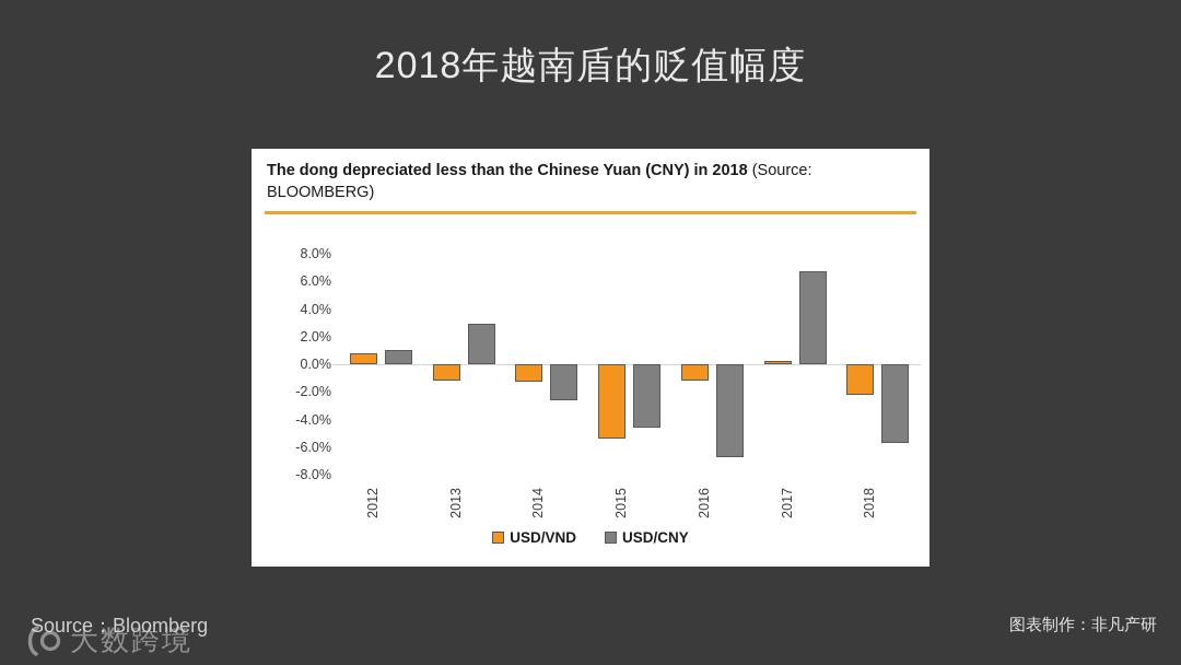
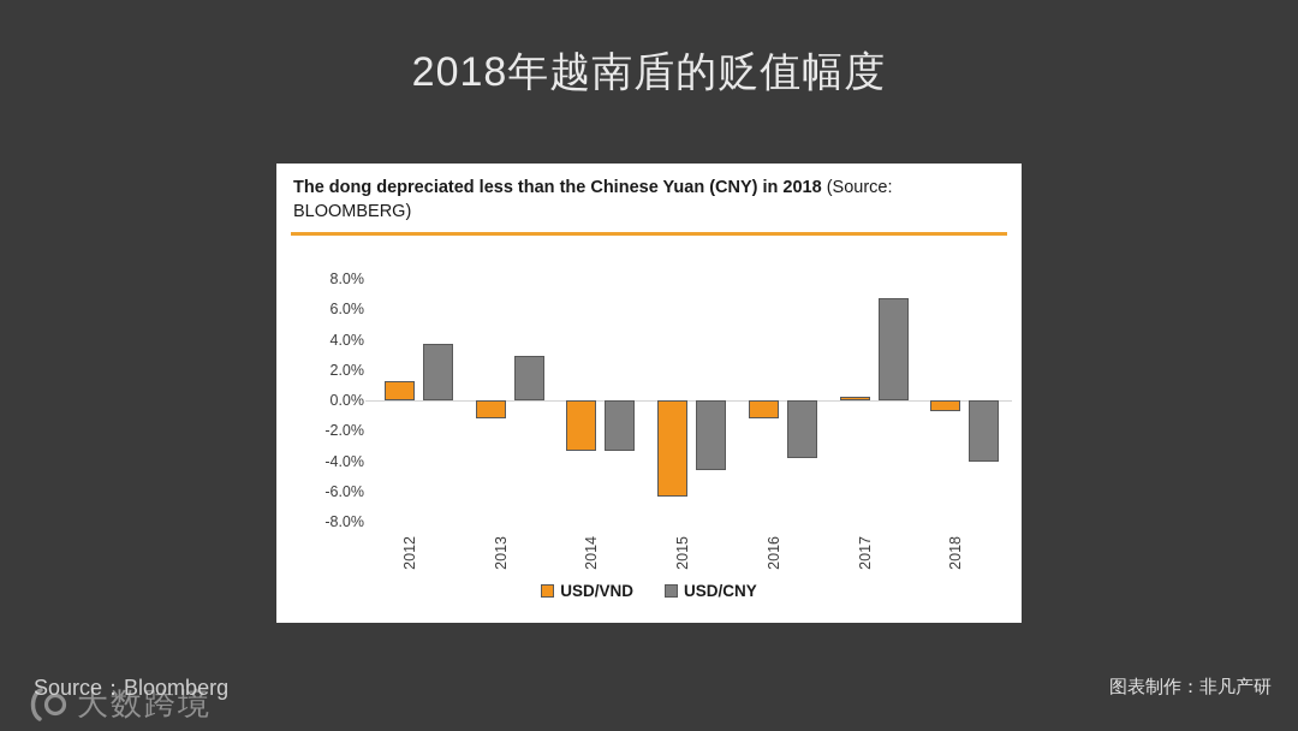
USD/VND/2012: 0.8% -> 1.3%
USD/CNY/2012: 1.0% -> 3.7%
USD/VND/2014: -1.3% -> -3.3%
USD/CNY/2014: -2.6% -> -3.3%
USD/VND/2015: -5.4% -> -6.3%
USD/CNY/2016: -6.7% -> -3.8%
USD/VND/2018: -2.2% -> -0.7%
USD/CNY/2018: -5.7% -> -4.0%
